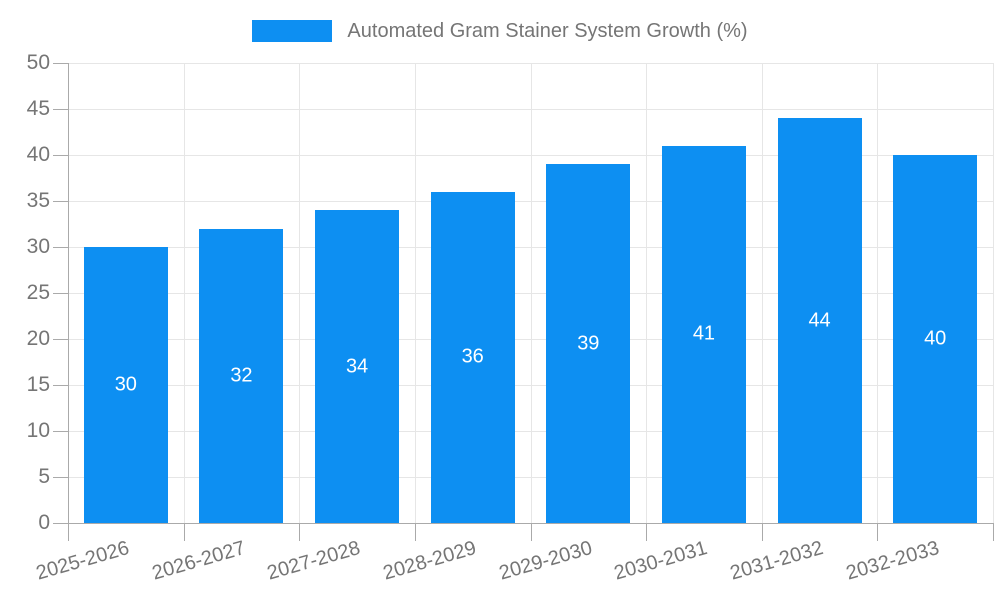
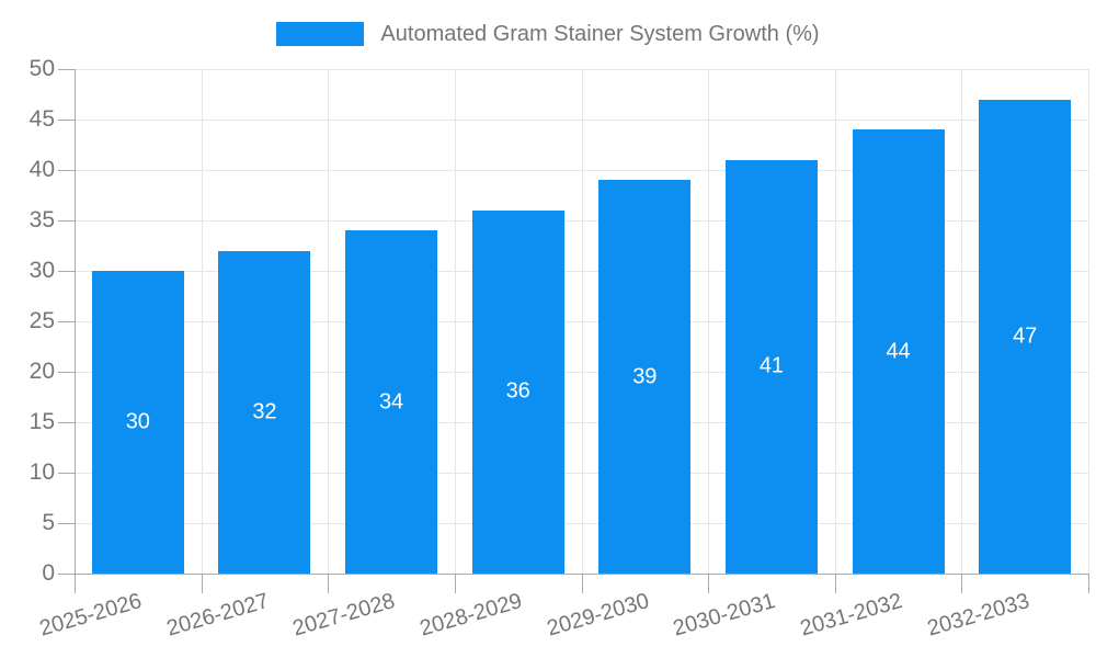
2032-2033: 40 -> 47
